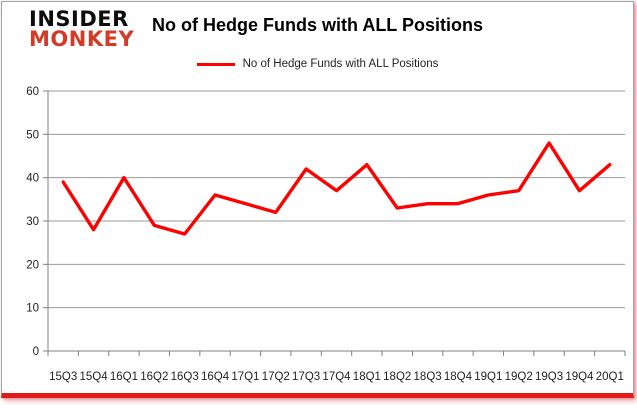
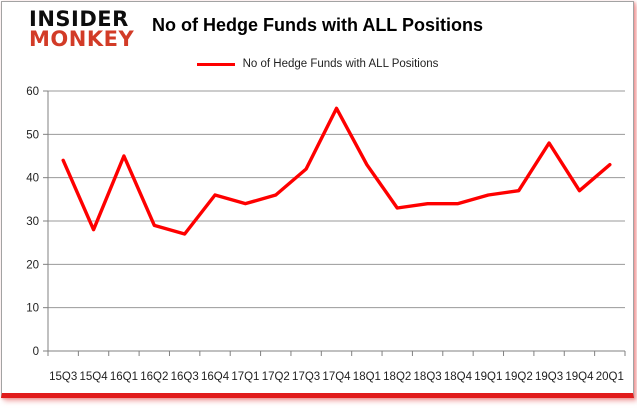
15Q3: 39 -> 44
16Q1: 40 -> 45
17Q2: 32 -> 36
17Q4: 37 -> 56
